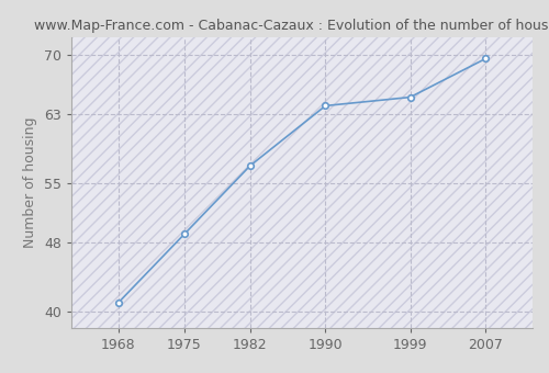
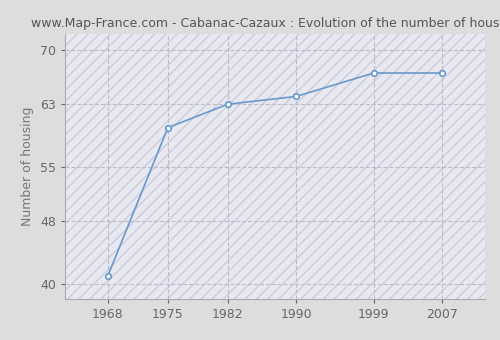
1975: 49.0 -> 60.0
1982: 57.0 -> 63.0
1999: 65.0 -> 67.0
2007: 69.5 -> 67.0
